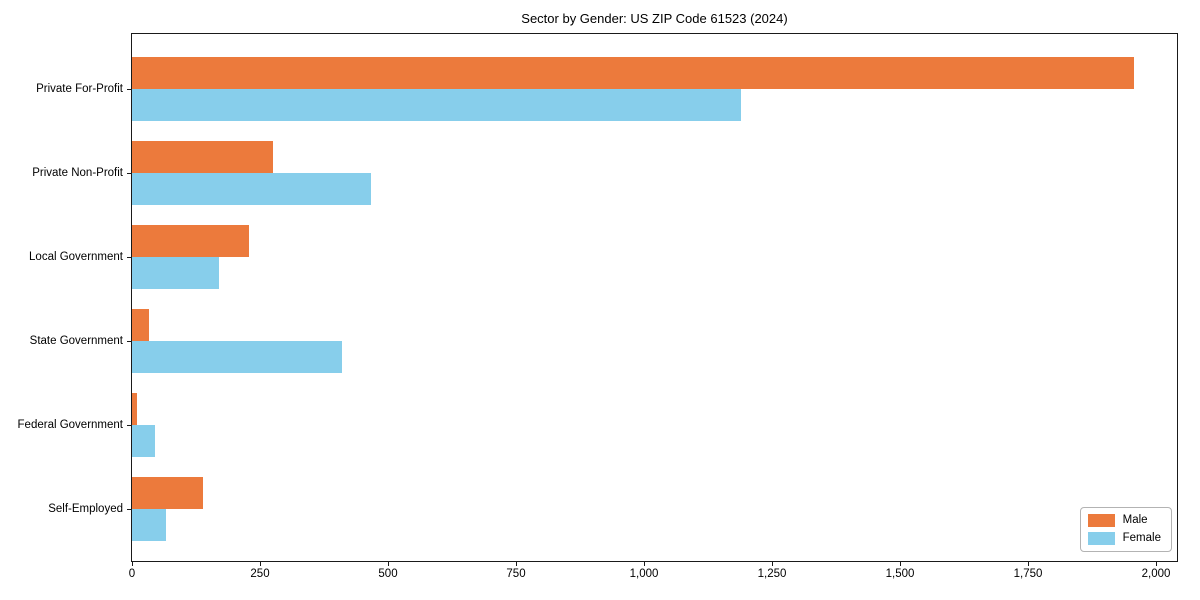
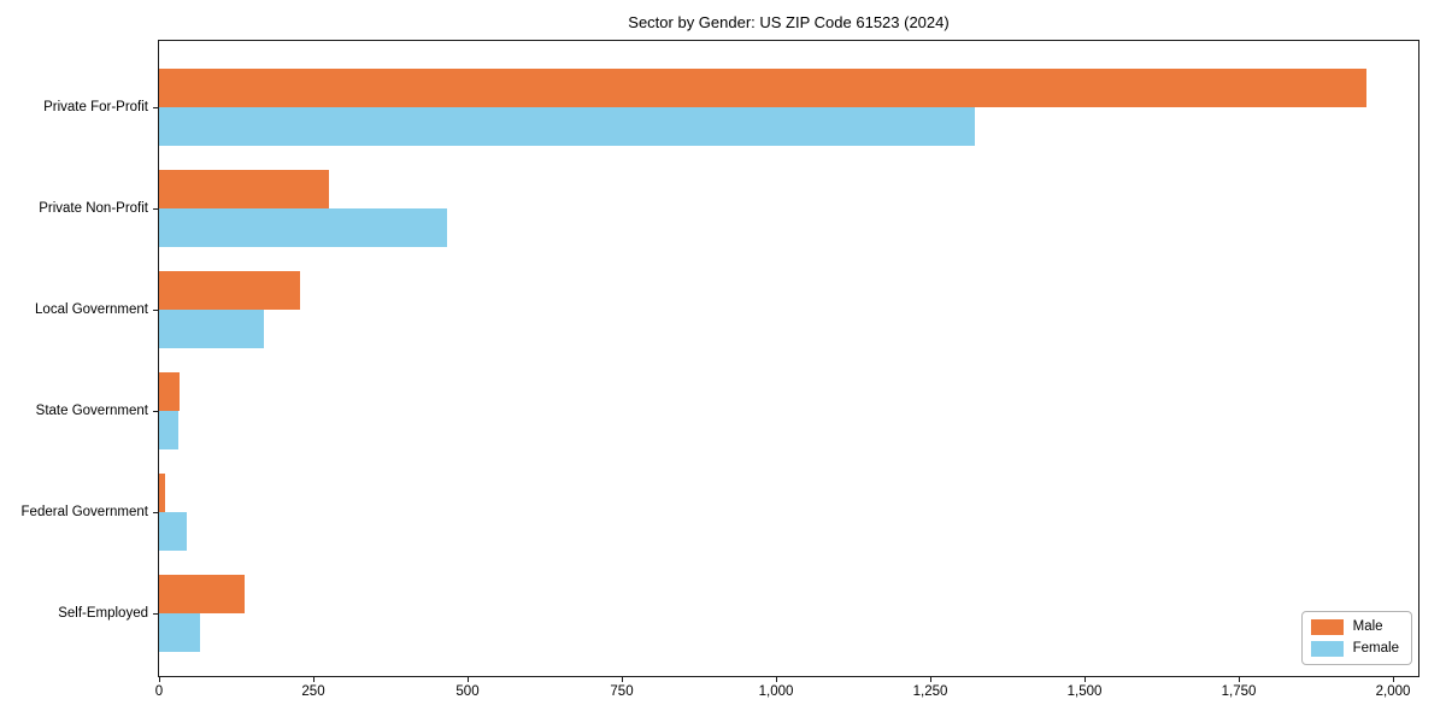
Female/Private For-Profit: 1190 -> 1320
Female/State Government: 410 -> 30
